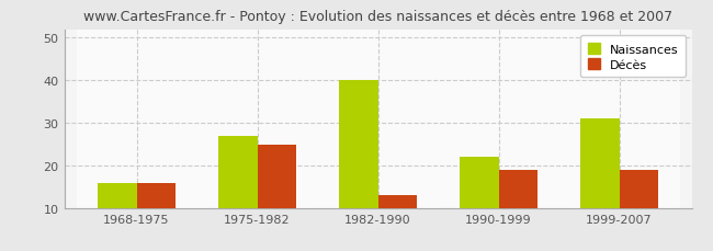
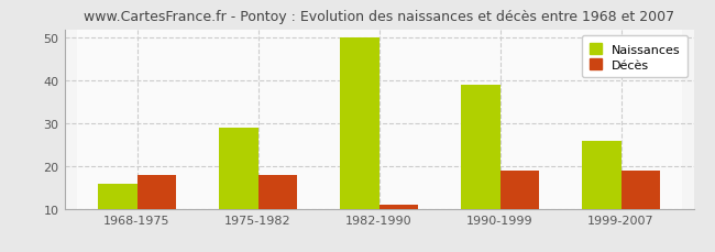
Décès/1968-1975: 16 -> 18
Naissances/1975-1982: 27 -> 29
Décès/1975-1982: 25 -> 18
Naissances/1982-1990: 40 -> 50
Décès/1982-1990: 13 -> 11
Naissances/1990-1999: 22 -> 39
Naissances/1999-2007: 31 -> 26
